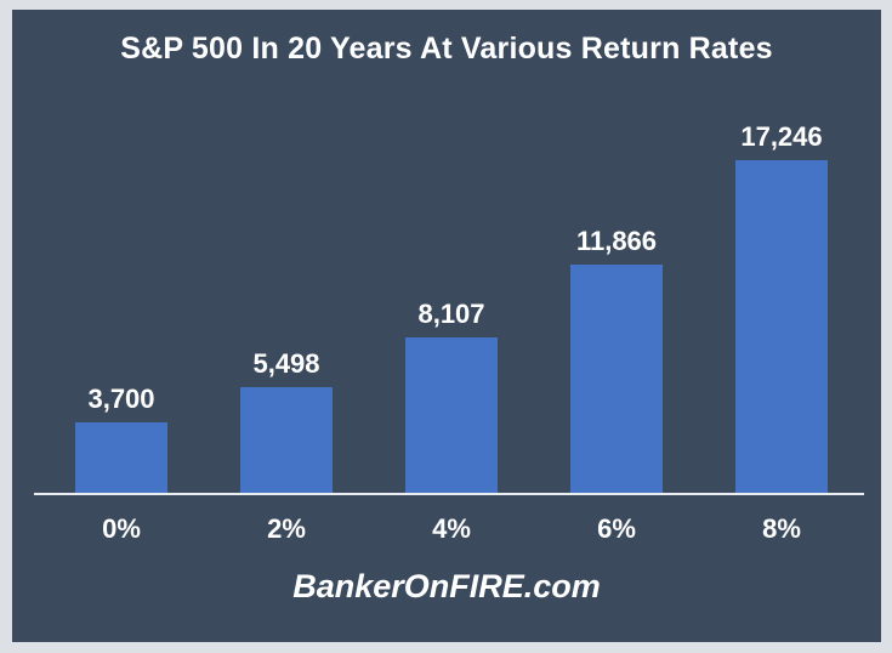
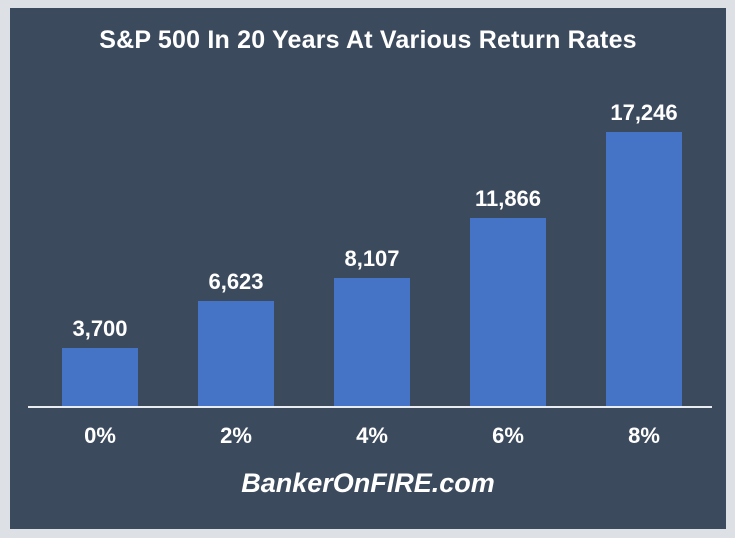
2%: 5,498 -> 6,623
